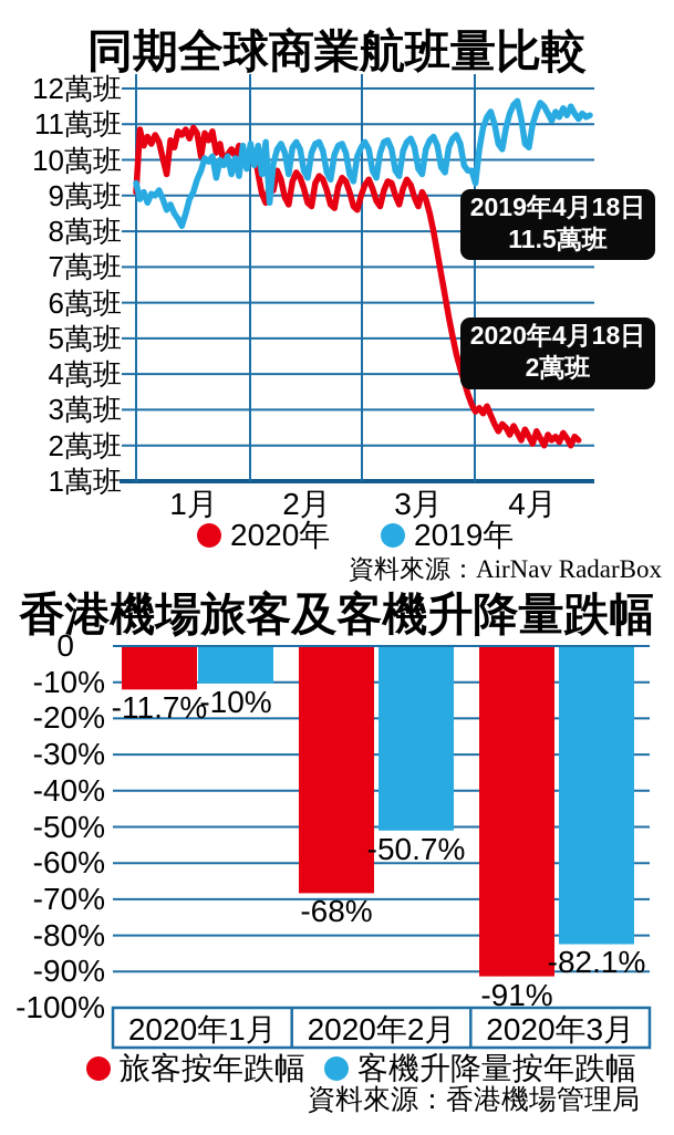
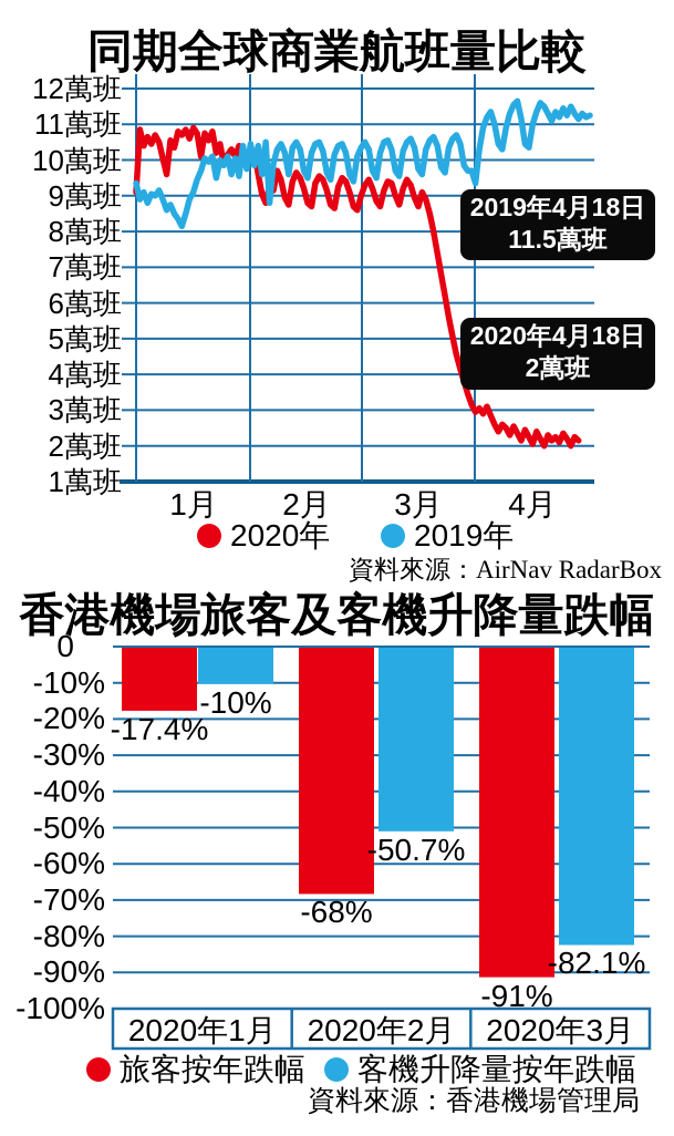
香港機場旅客及客機升降量跌幅/旅客按年跌幅/2020年1月: -11.7% -> -17.4%
